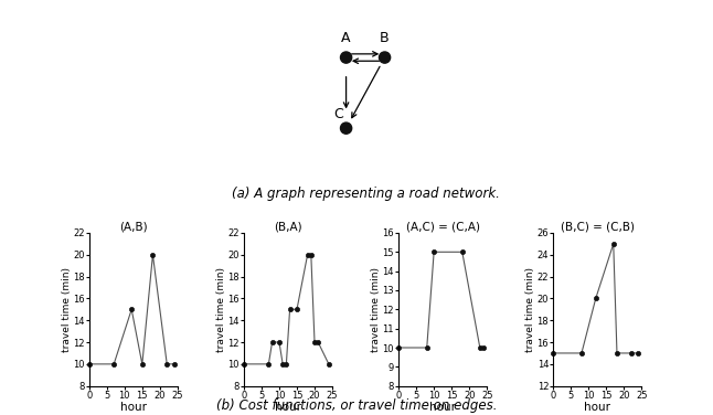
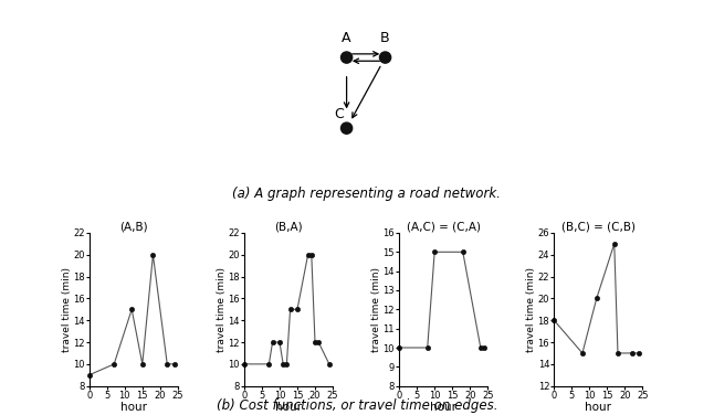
(A,B)/0: 10 -> 9
(B,C) = (C,B)/0: 15 -> 18
